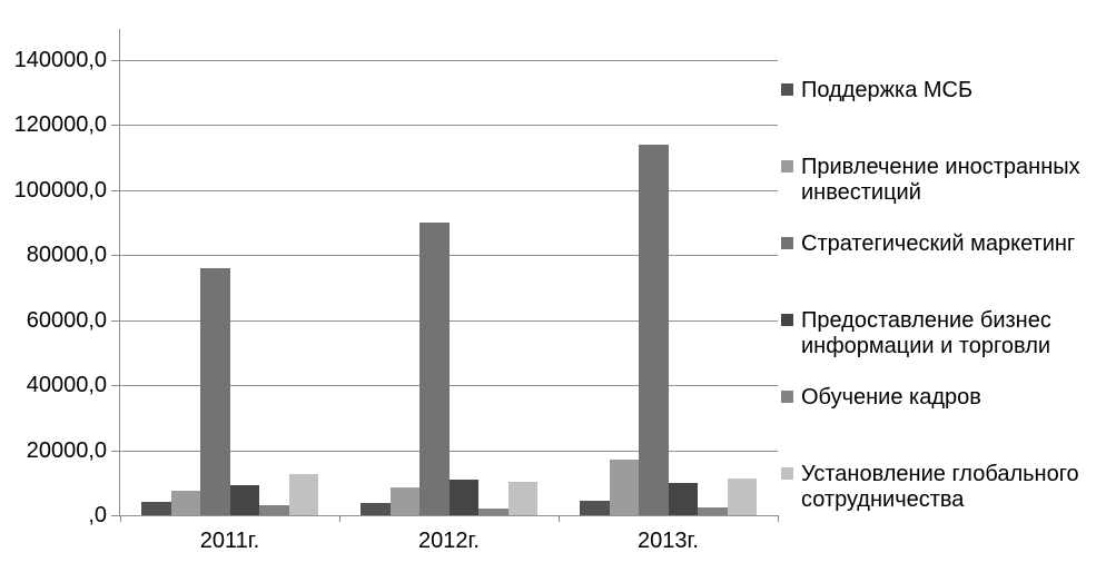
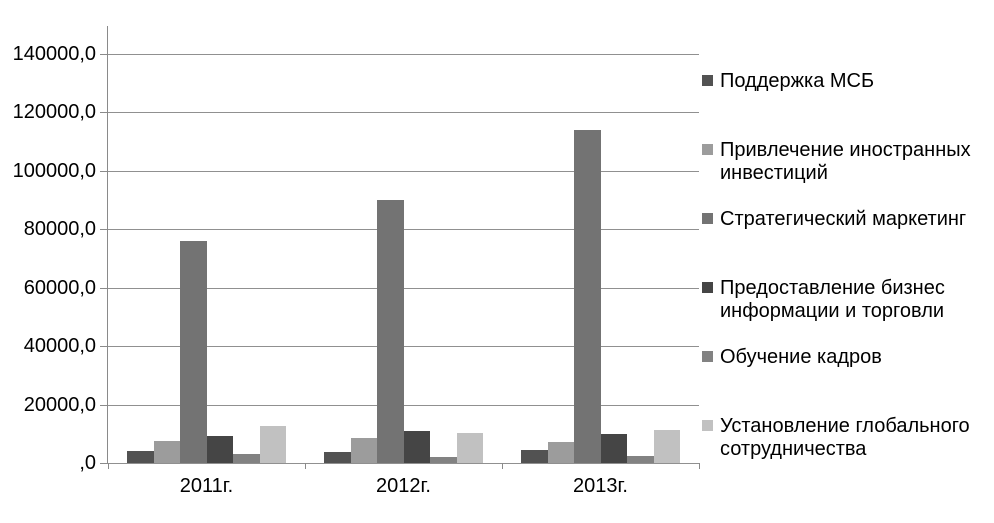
Привлечение иностранных инвестиций/2013г.: 17000 -> 7000
